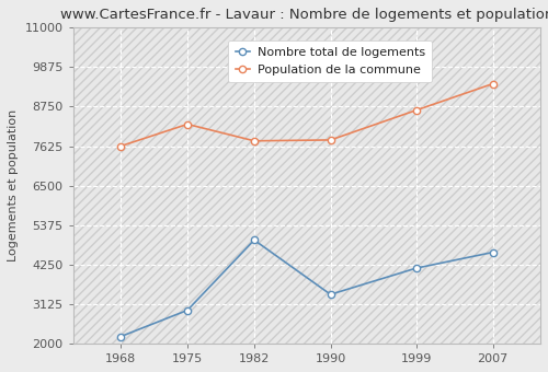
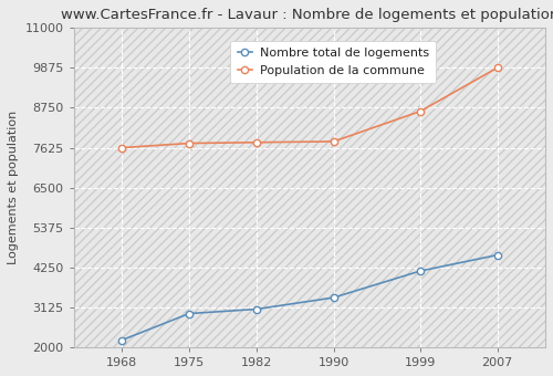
Population de la commune/1975: 8250 -> 7750
Nombre total de logements/1982: 4950 -> 3080
Population de la commune/2007: 9400 -> 9880
